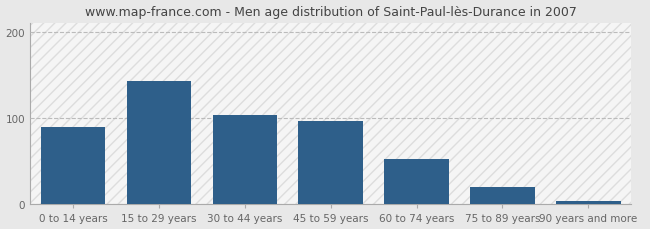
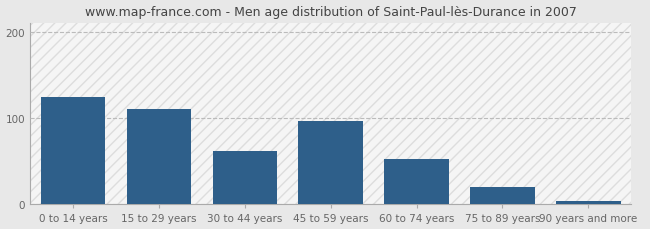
0 to 14 years: 90 -> 124
15 to 29 years: 143 -> 110
30 to 44 years: 104 -> 62
